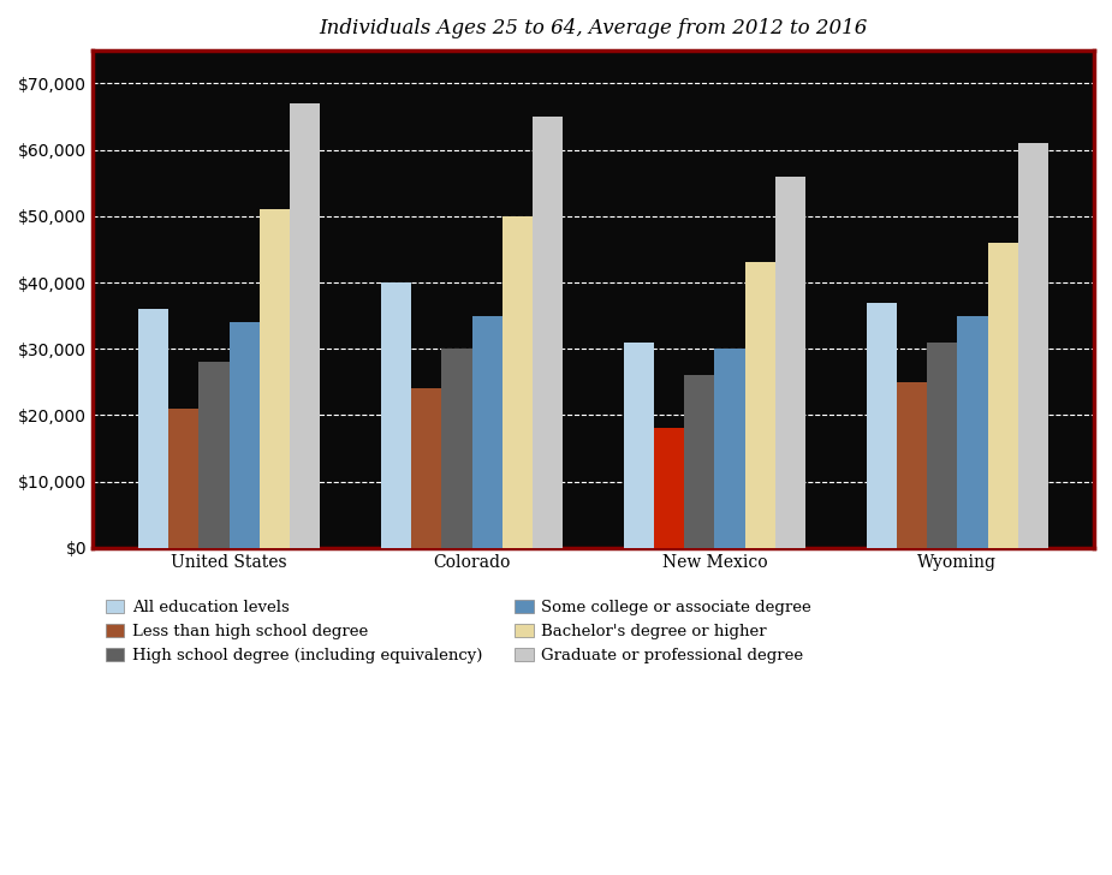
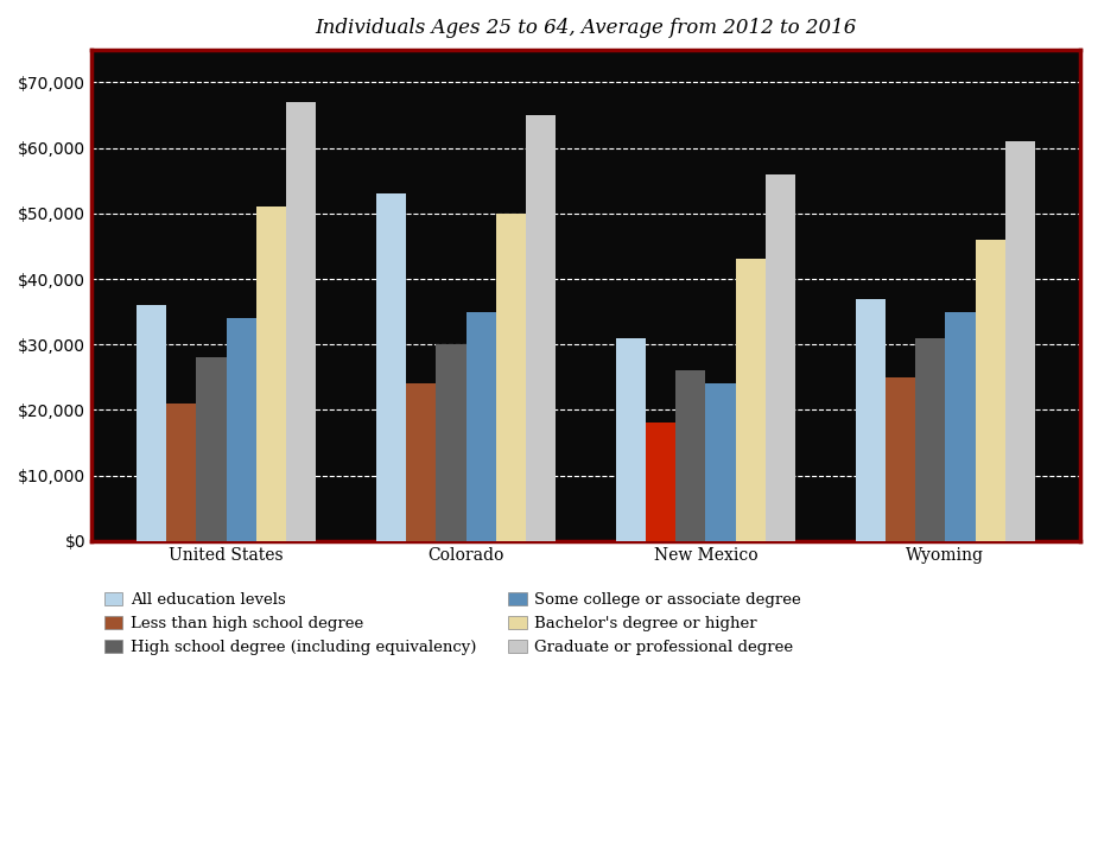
All education levels/Colorado: $40,000 -> $53,000
Some college or associate degree/New Mexico: $30,000 -> $24,000
